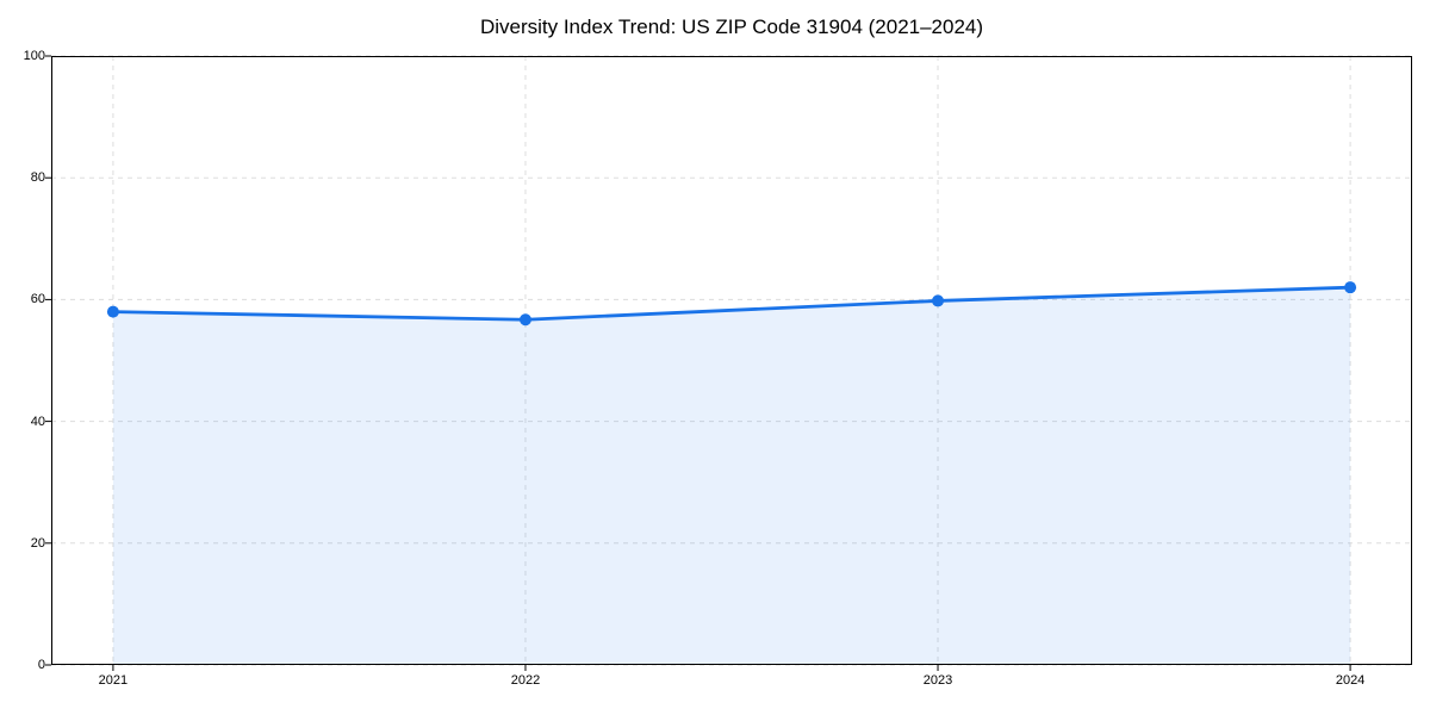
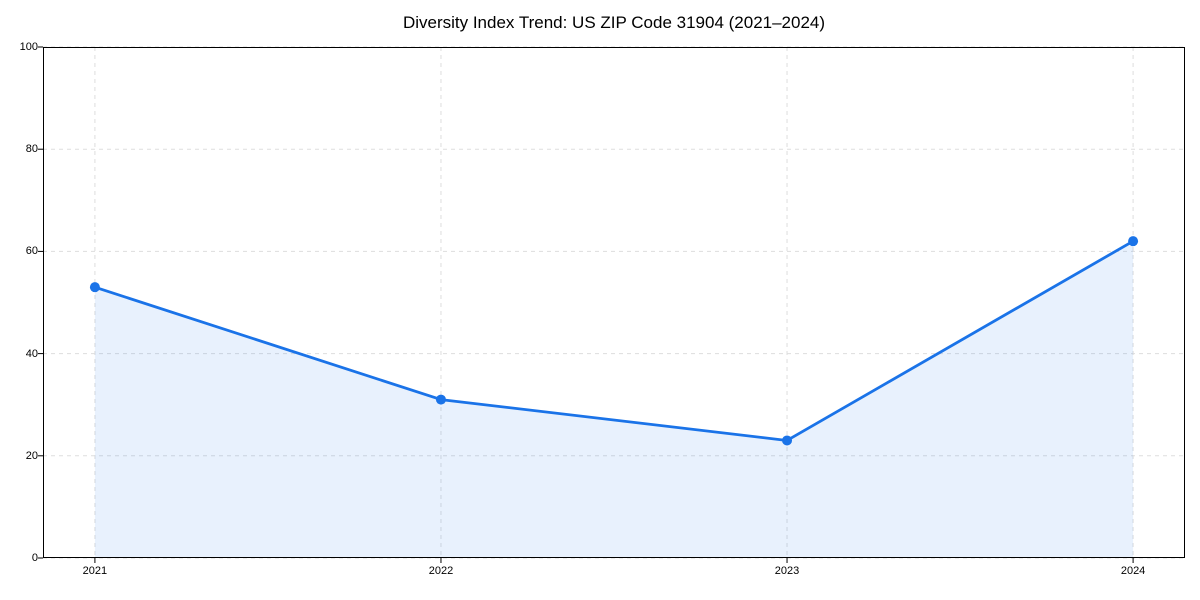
2021: 58 -> 53
2022: 57 -> 31
2023: 60 -> 23
